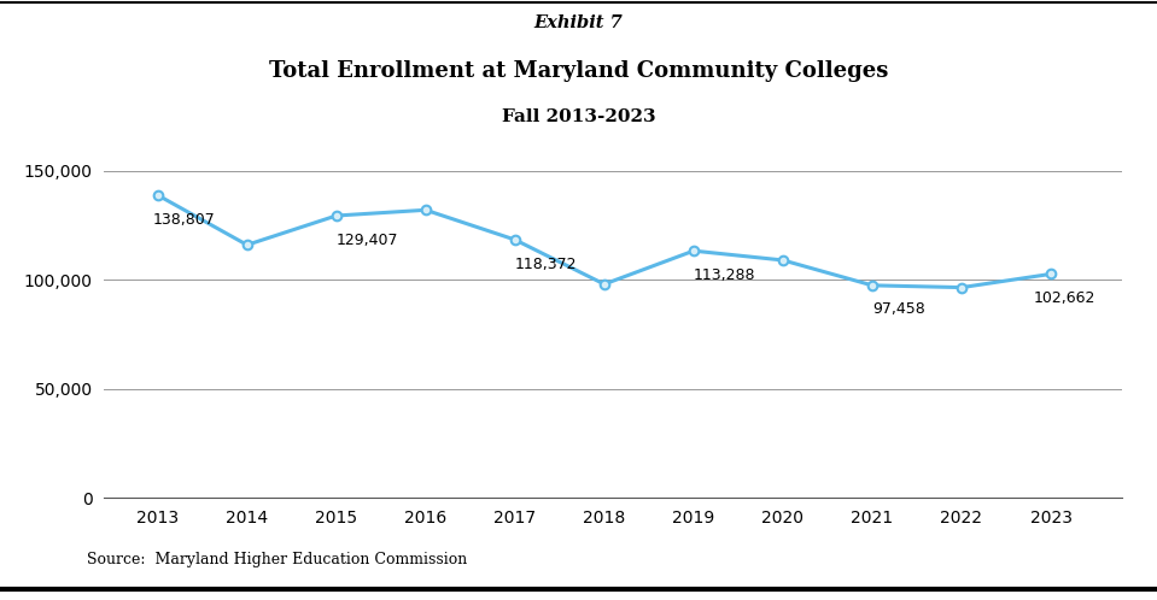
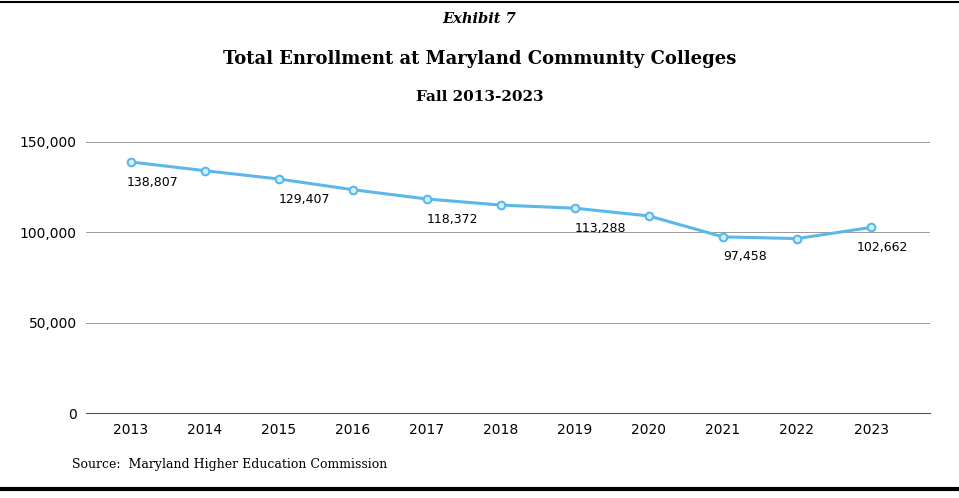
2014: 116,000 -> 134,000
2016: 132,000 -> 124,000
2018: 98,000 -> 115,000
